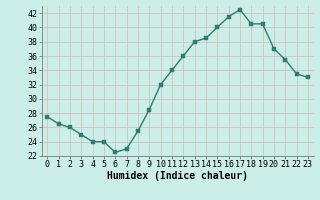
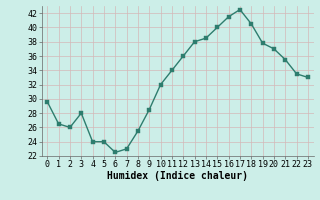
0: 27.5 -> 29.6
3: 25.0 -> 28.0
19: 40.5 -> 37.8
